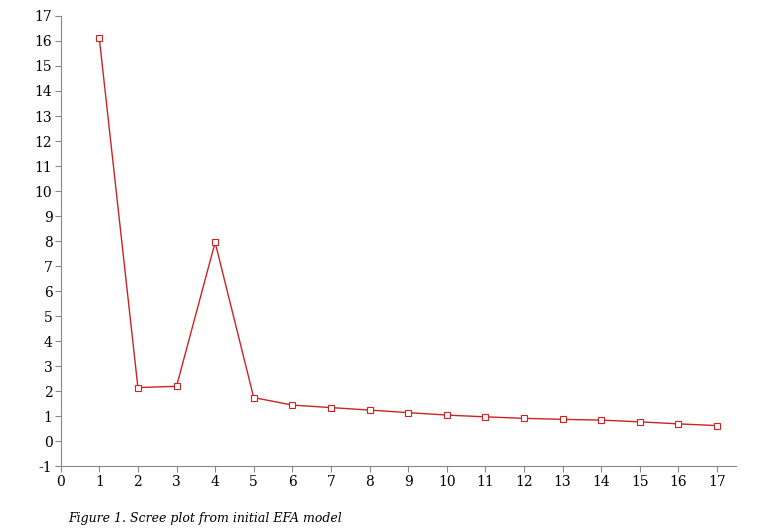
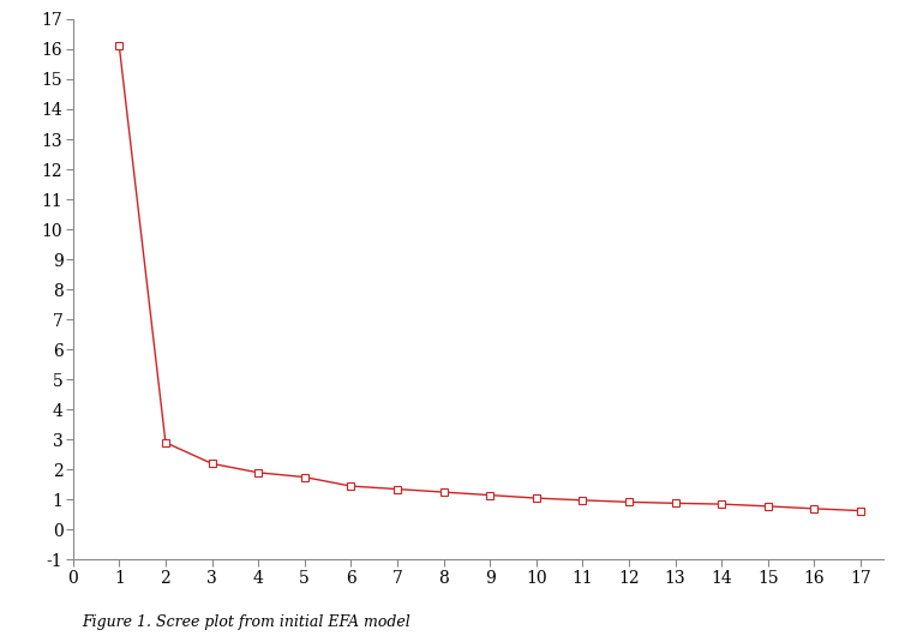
2: 2.15 -> 2.90
4: 7.95 -> 1.90
